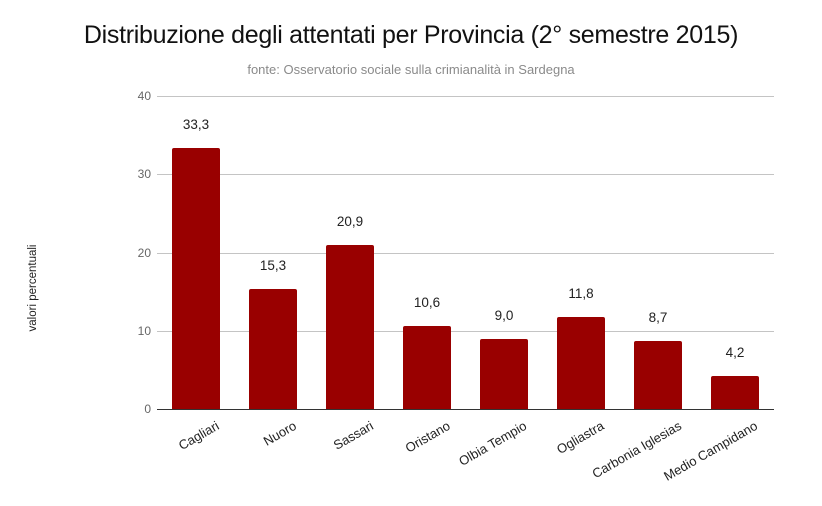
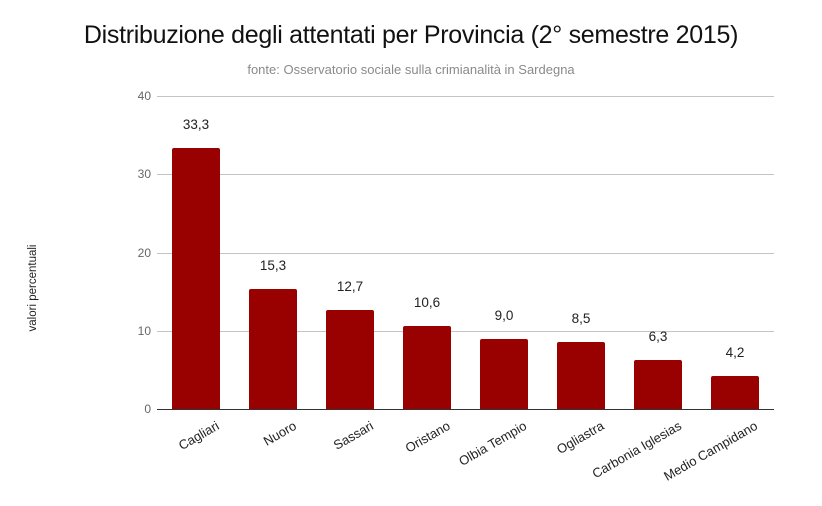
Sassari: 20,9 -> 12,7
Ogliastra: 11,8 -> 8,5
Carbonia Iglesias: 8,7 -> 6,3
